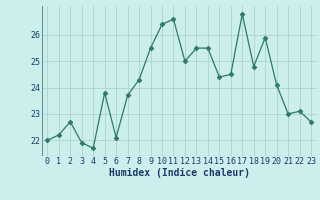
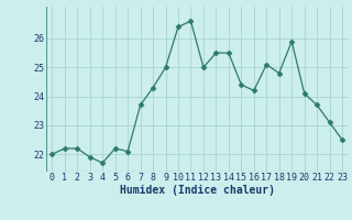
2: 22.7 -> 22.2
5: 23.8 -> 22.2
9: 25.5 -> 25.0
16: 24.5 -> 24.2
17: 26.8 -> 25.1
21: 23.0 -> 23.7
23: 22.7 -> 22.5
